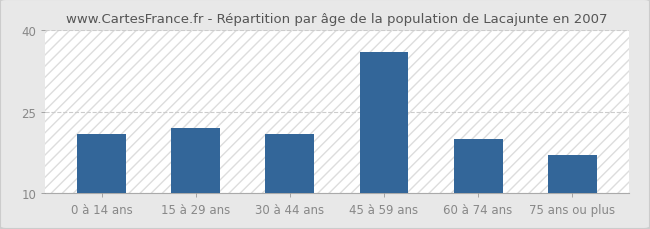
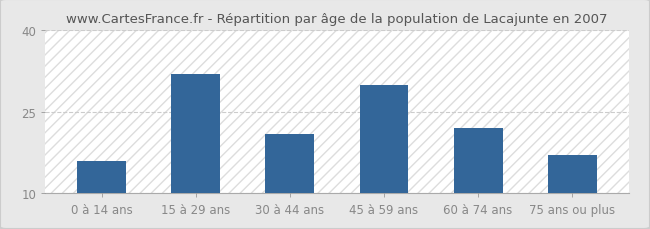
0 à 14 ans: 21 -> 16
15 à 29 ans: 22 -> 32
45 à 59 ans: 36 -> 30
60 à 74 ans: 20 -> 22
